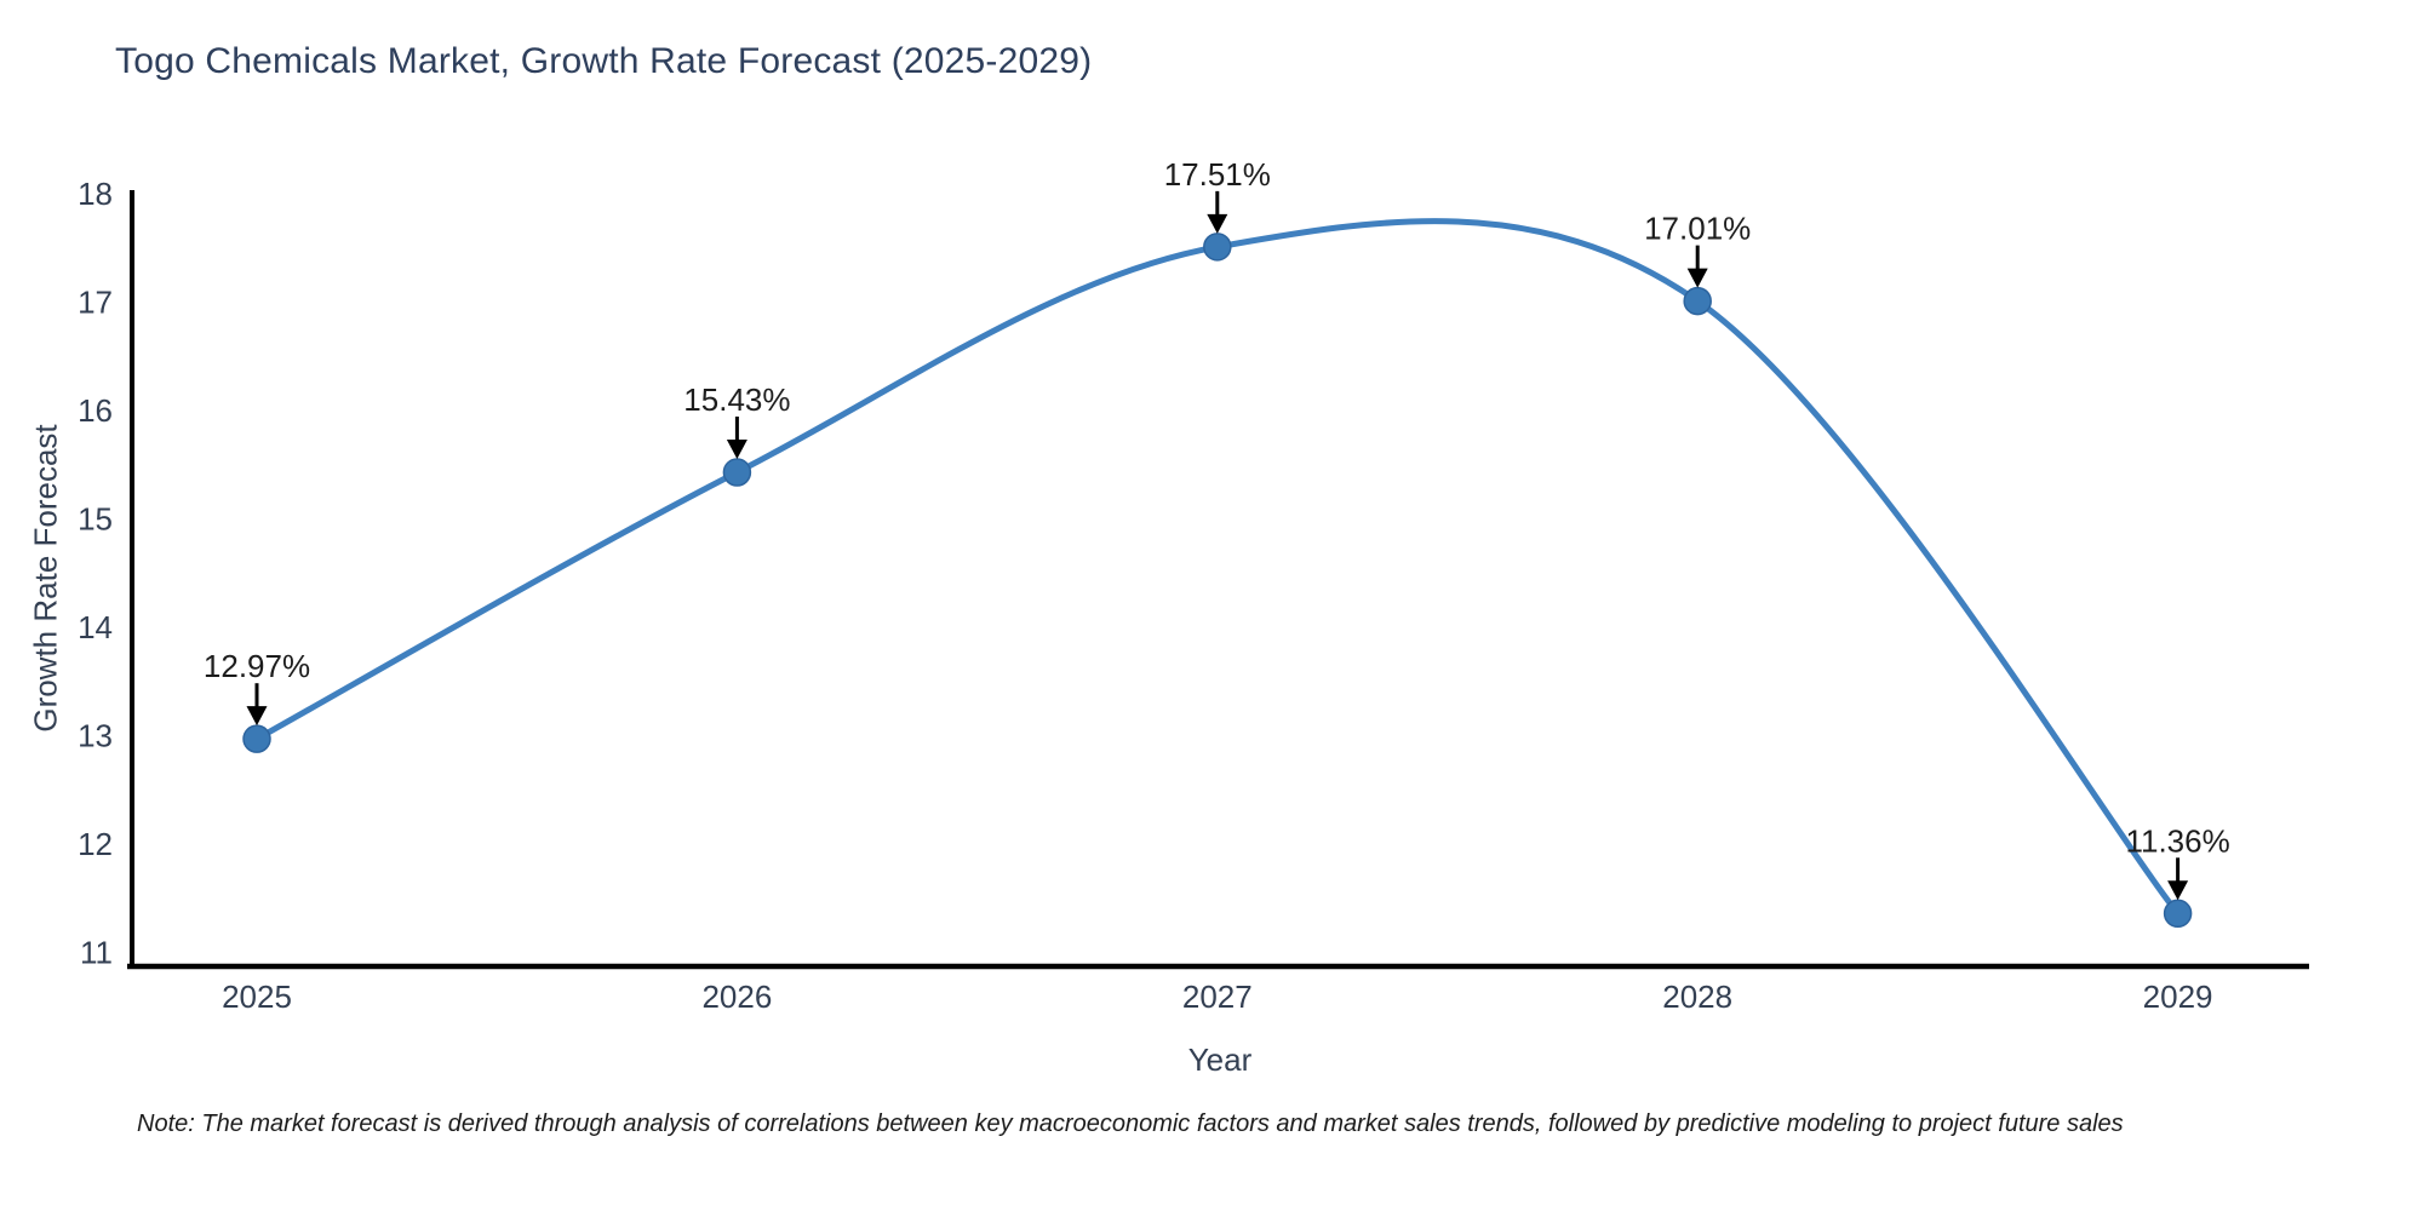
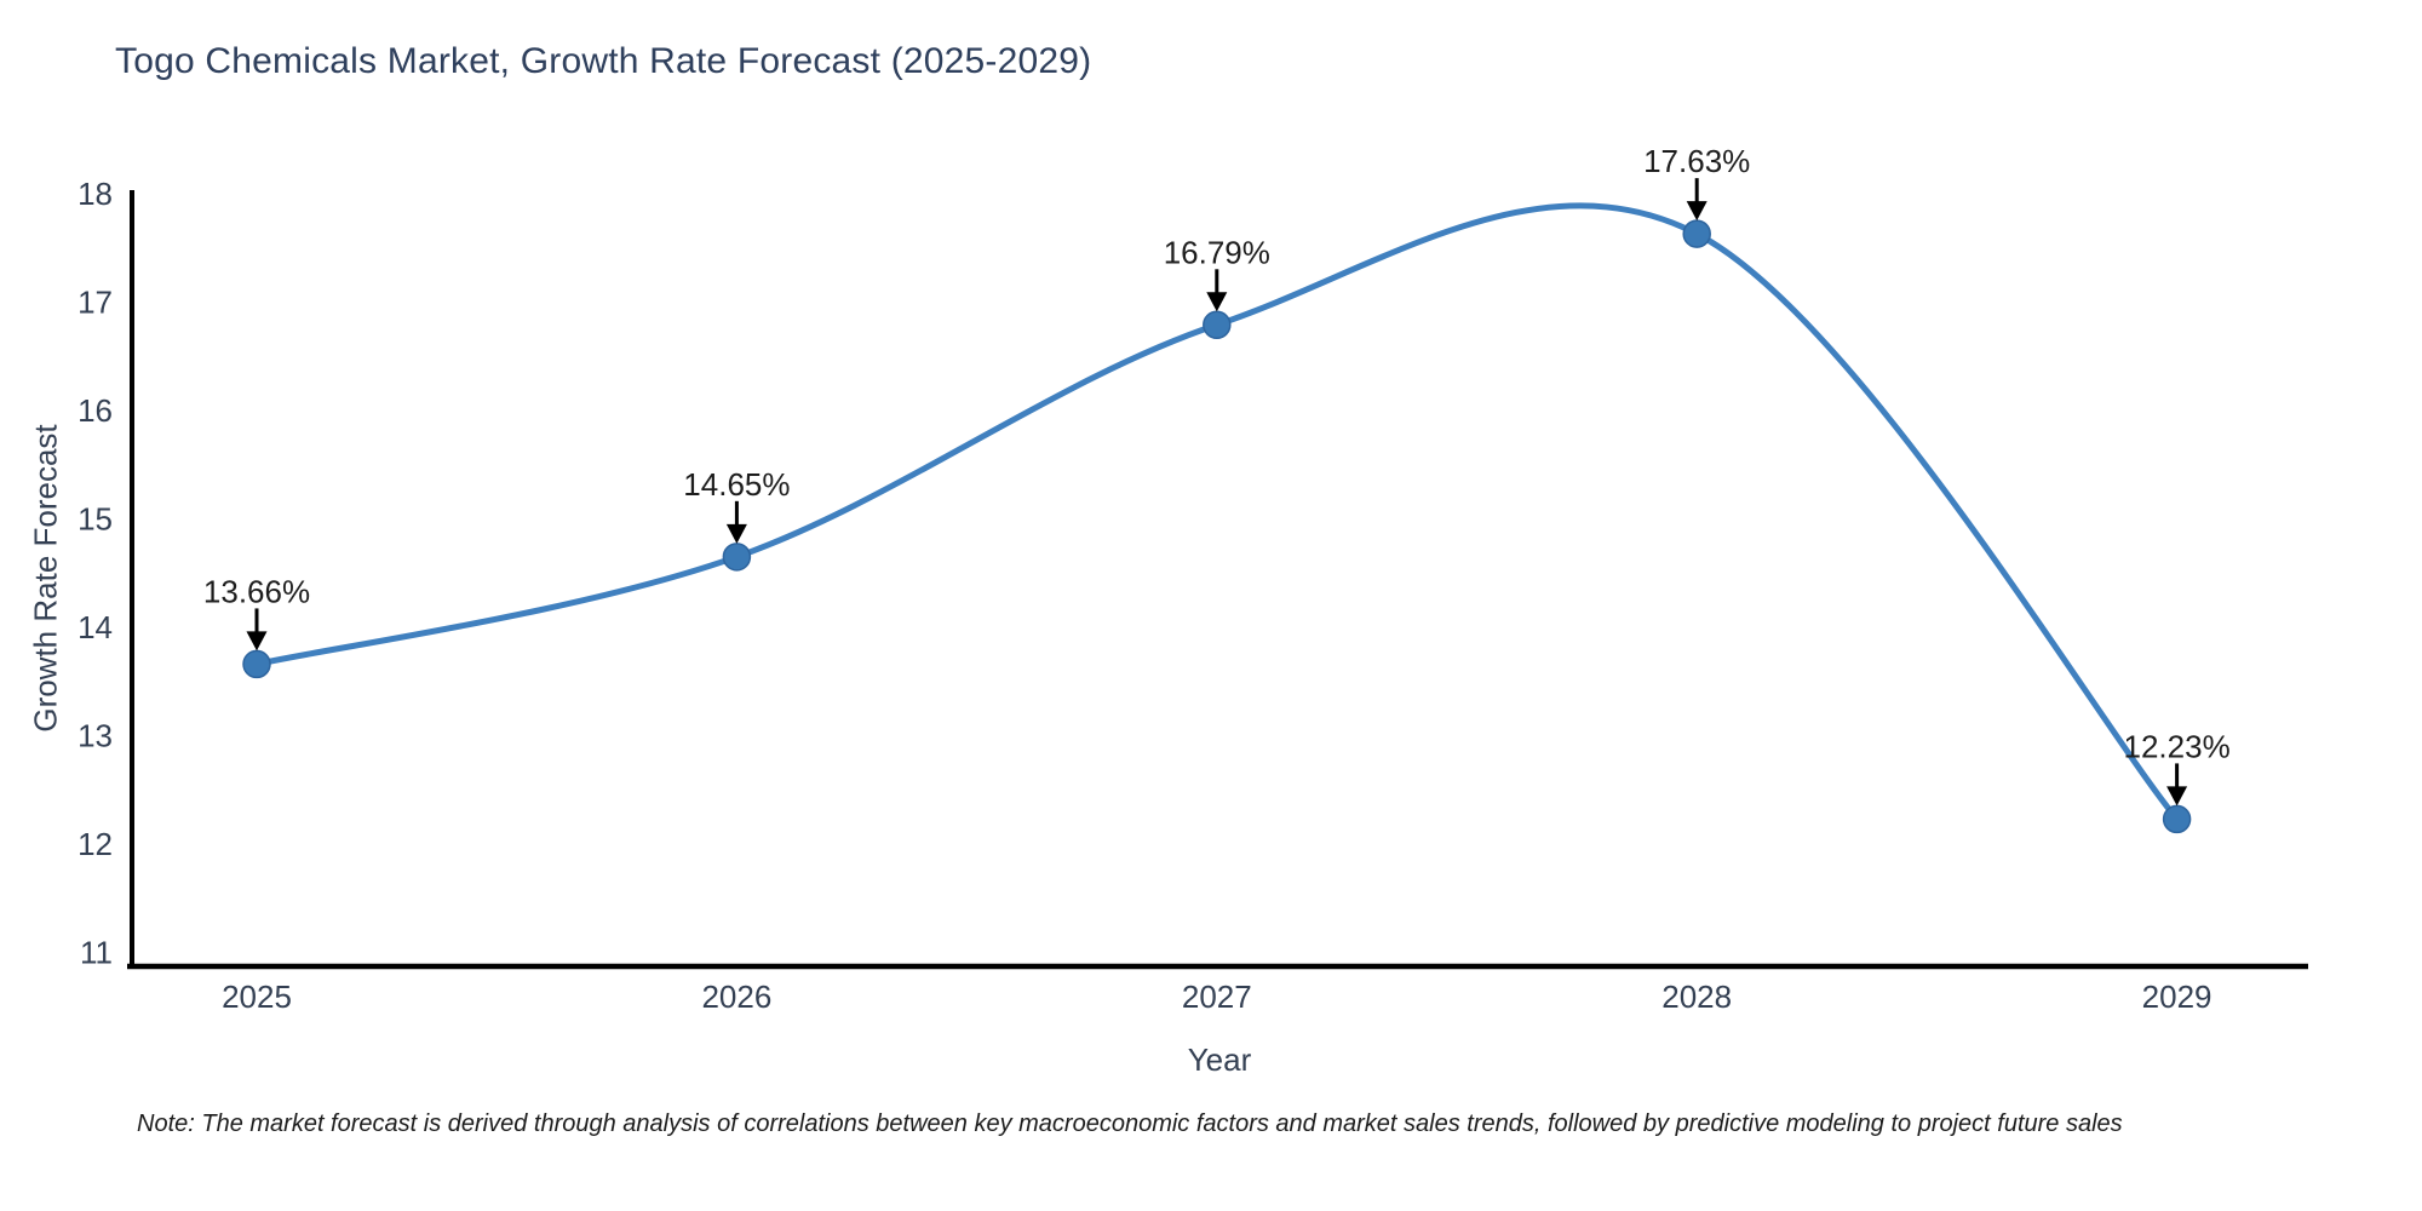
2025: 12.97% -> 13.66%
2026: 15.43% -> 14.65%
2027: 17.51% -> 16.79%
2028: 17.01% -> 17.63%
2029: 11.36% -> 12.23%
